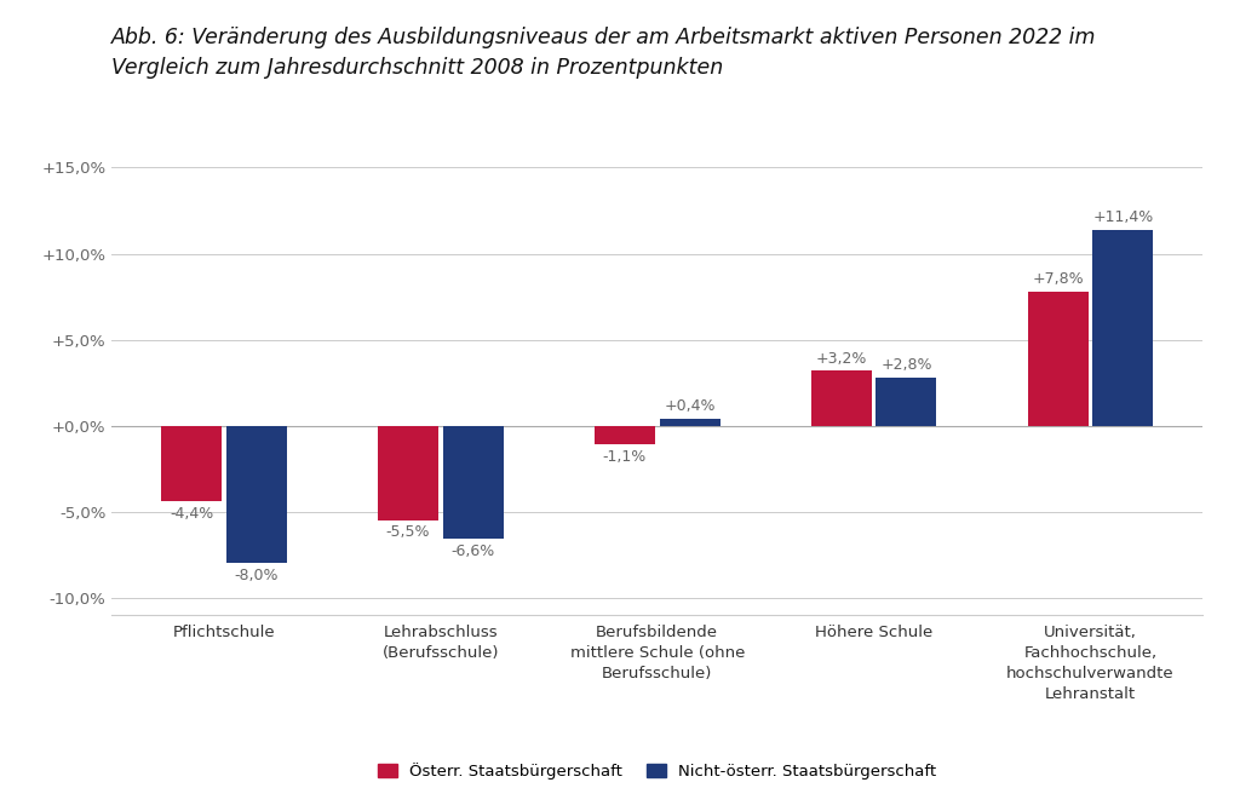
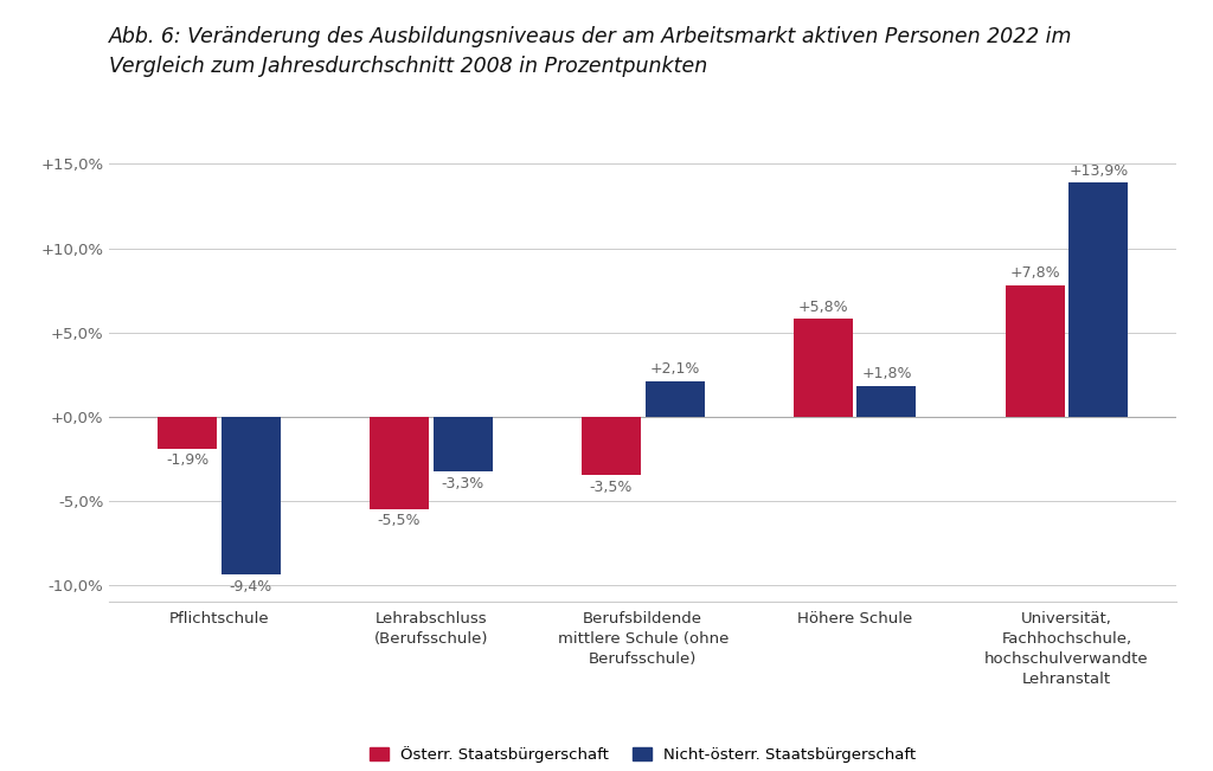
Österr. Staatsbürgerschaft/Pflichtschule: -4,4% -> -1,9%
Nicht-österr. Staatsbürgerschaft/Pflichtschule: -8,0% -> -9,4%
Nicht-österr. Staatsbürgerschaft/Lehrabschluss (Berufsschule): -6,6% -> -3,3%
Österr. Staatsbürgerschaft/Berufsbildende mittlere Schule (ohne Berufsschule): -1,1% -> -3,5%
Nicht-österr. Staatsbürgerschaft/Berufsbildende mittlere Schule (ohne Berufsschule): +0,4% -> +2,1%
Österr. Staatsbürgerschaft/Höhere Schule: +3,2% -> +5,8%
Nicht-österr. Staatsbürgerschaft/Höhere Schule: +2,8% -> +1,8%
Nicht-österr. Staatsbürgerschaft/Universität, Fachhochschule, hochschulverwandte Lehranstalt: +11,4% -> +13,9%
